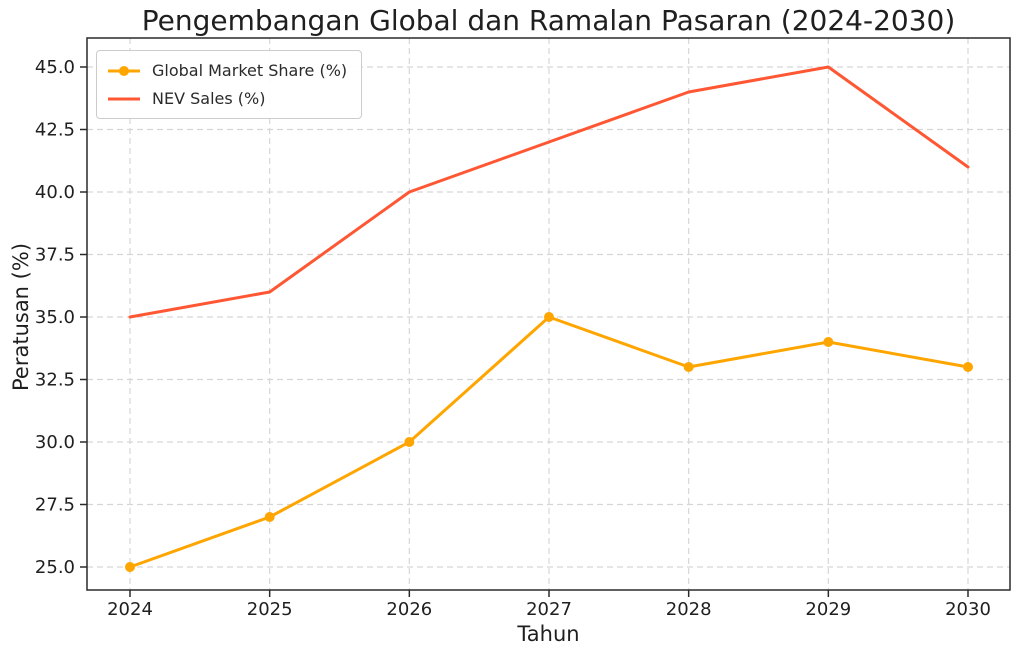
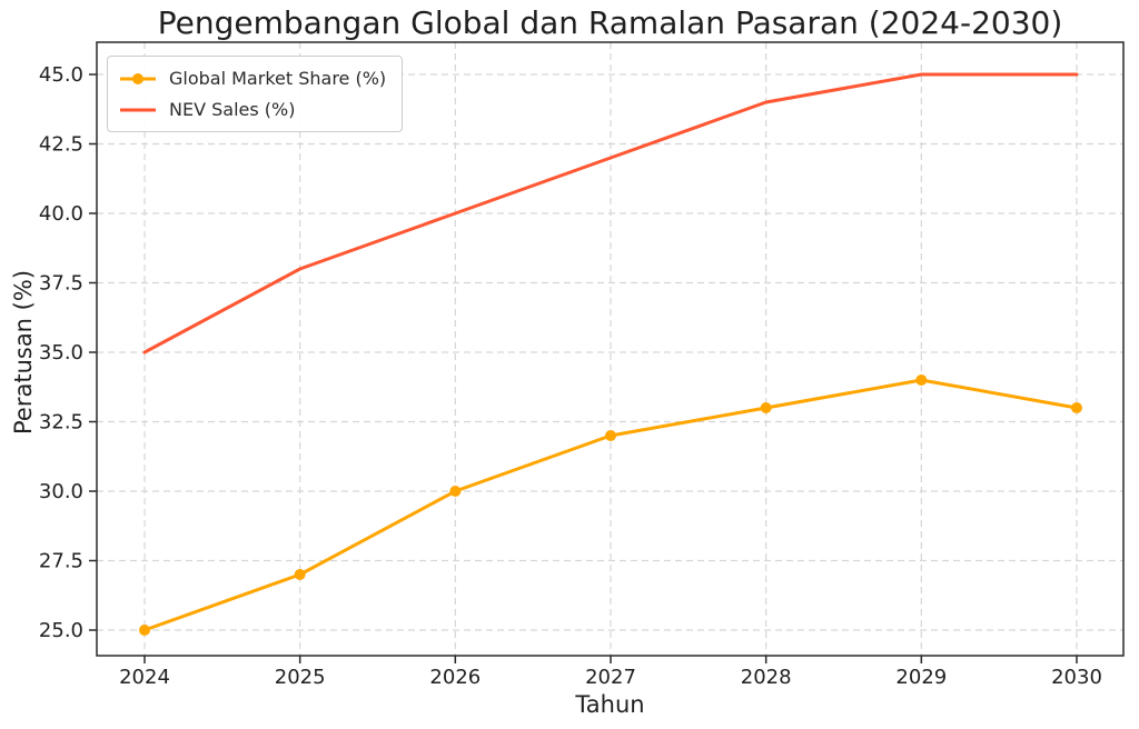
NEV Sales (%)/2025: 36 -> 38
Global Market Share (%)/2027: 35 -> 32
NEV Sales (%)/2030: 41 -> 45
